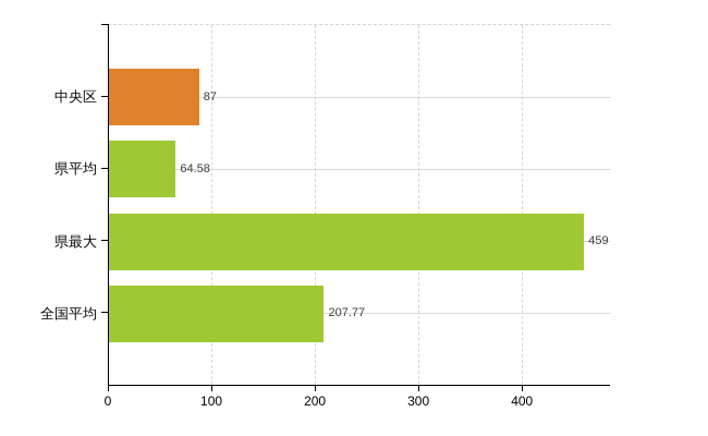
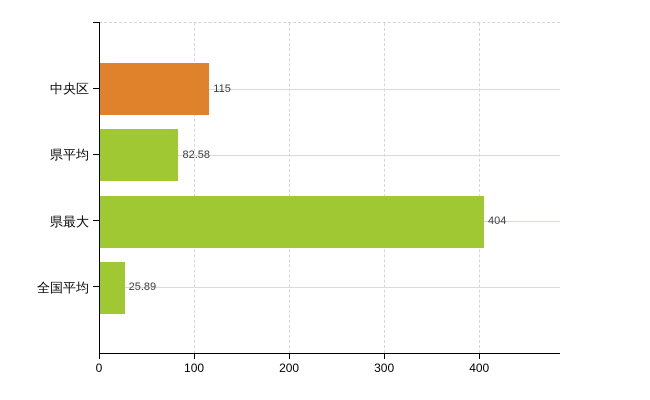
中央区: 87 -> 115
県平均: 64.58 -> 82.58
県最大: 459 -> 404
全国平均: 207.77 -> 25.89
